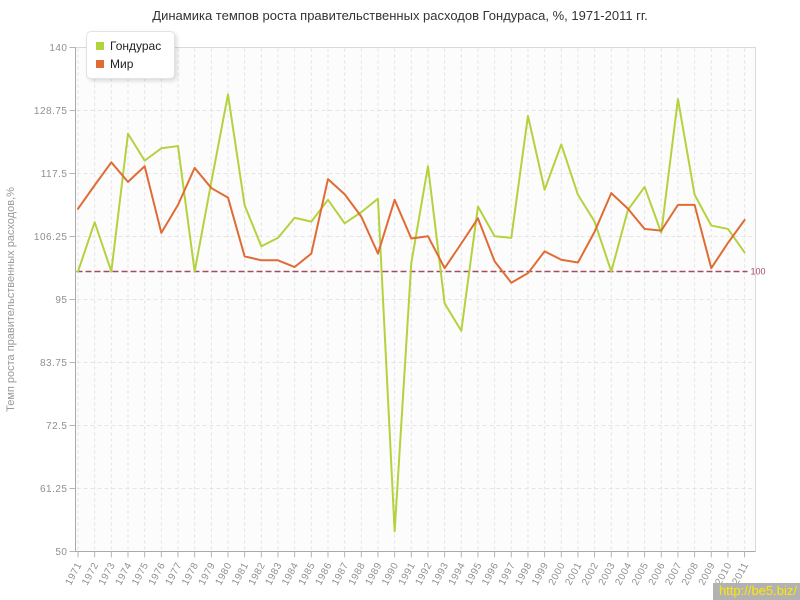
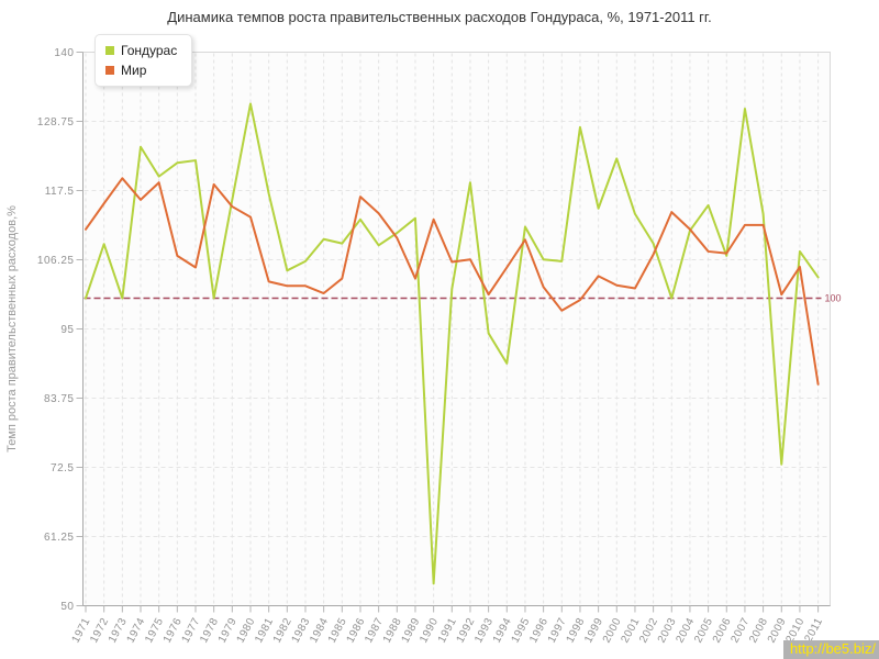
Мир/1977: 112 -> 105
Гондурас/1981: 112 -> 117
Гондурас/2009: 108 -> 73
Мир/2011: 109 -> 86
